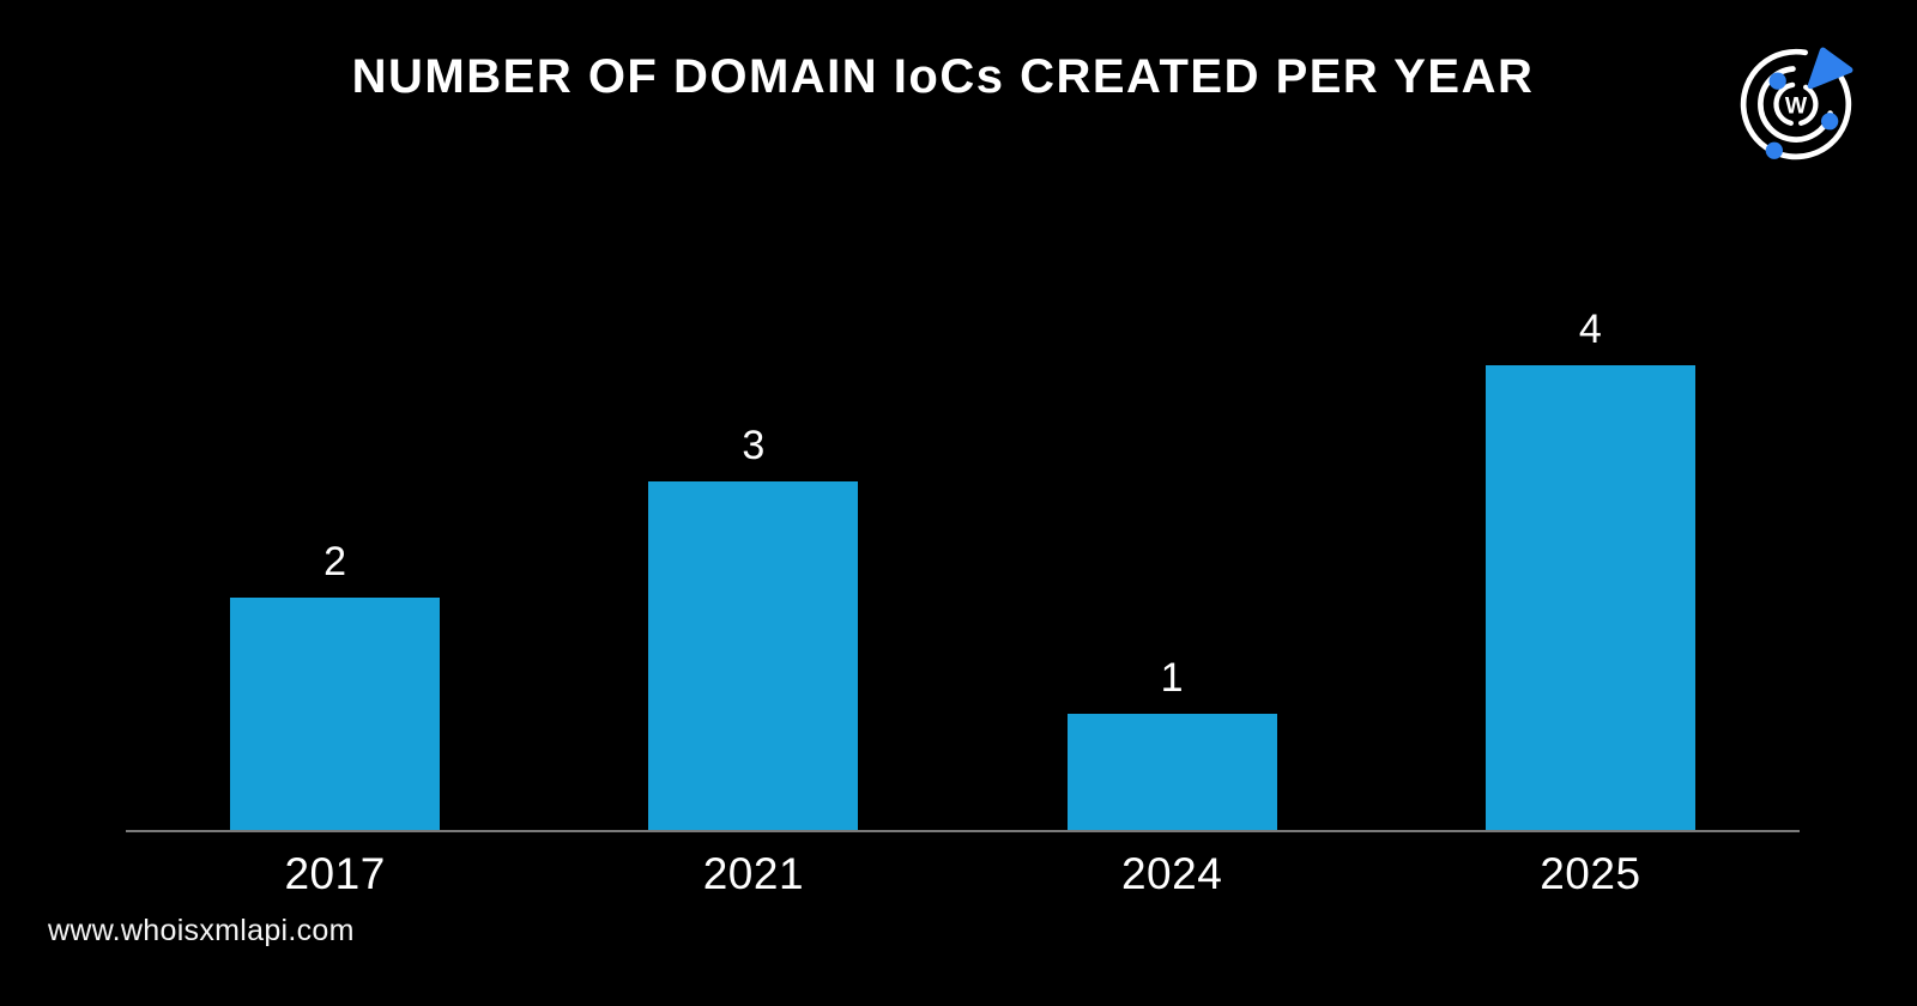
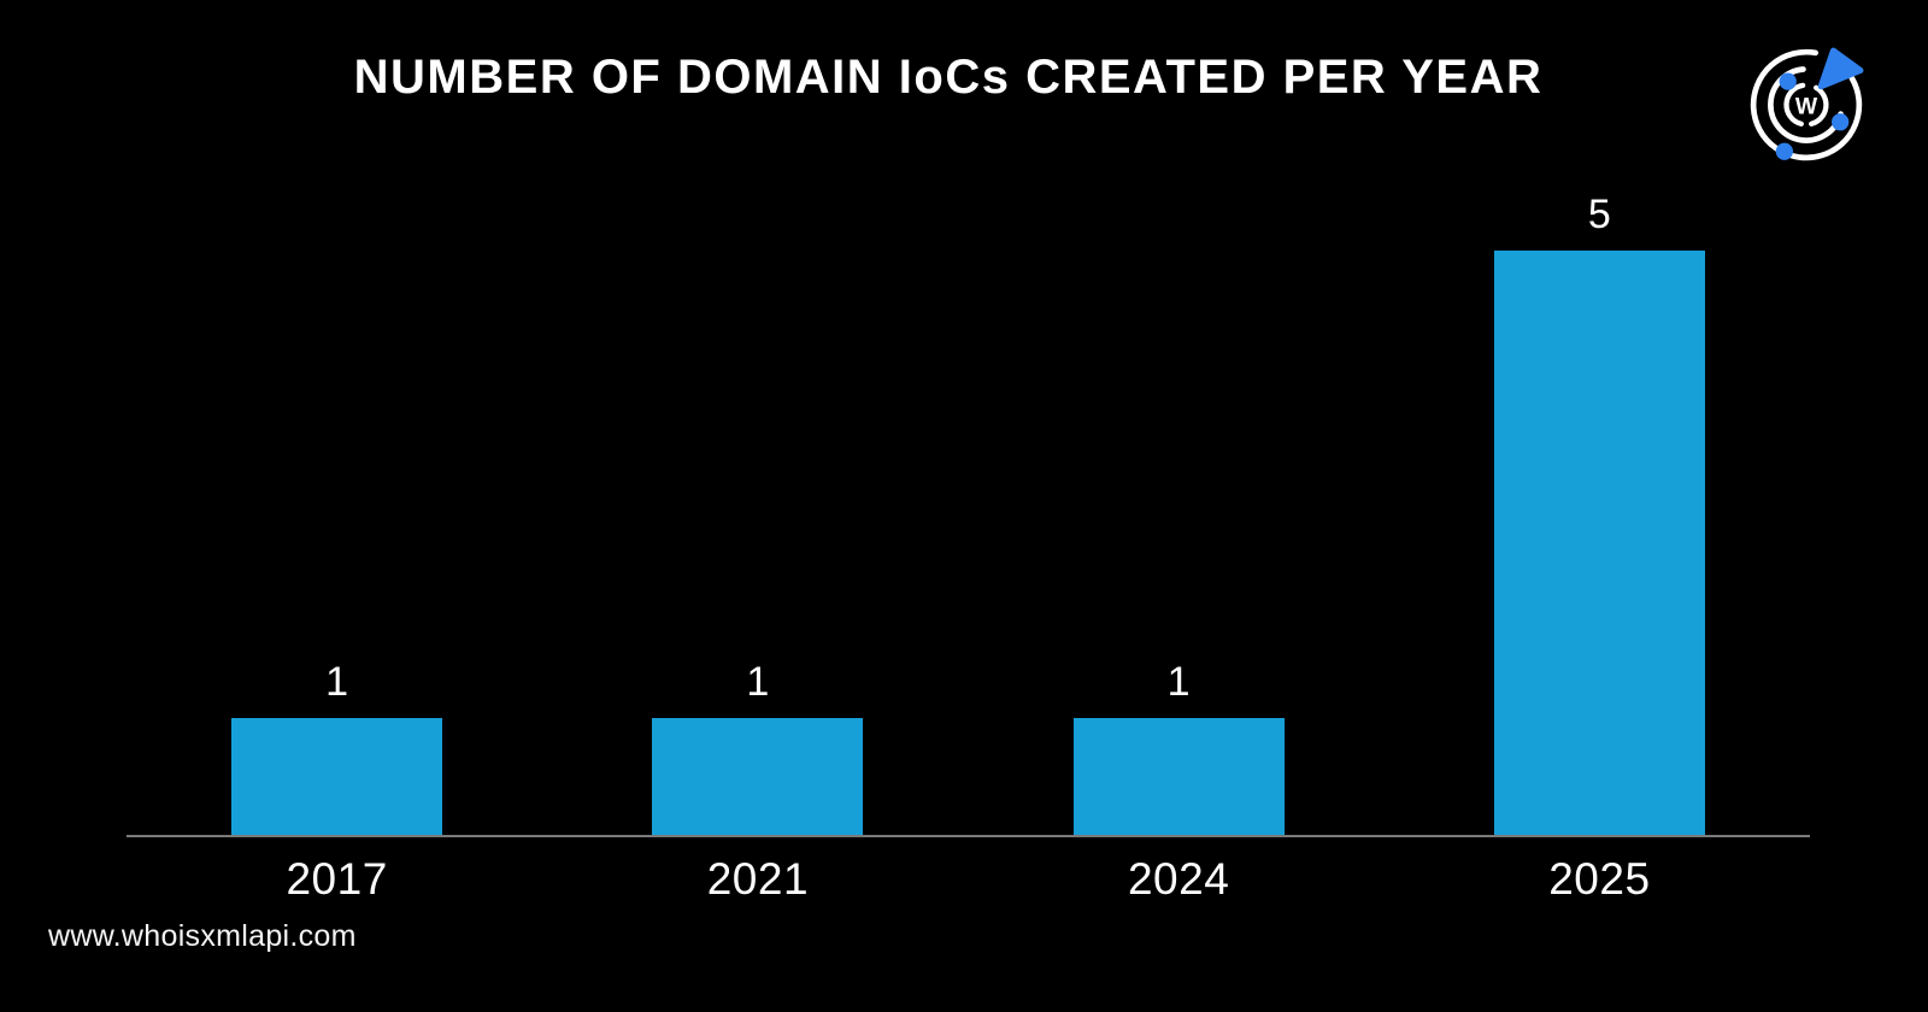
2017: 2 -> 1
2021: 3 -> 1
2025: 4 -> 5
